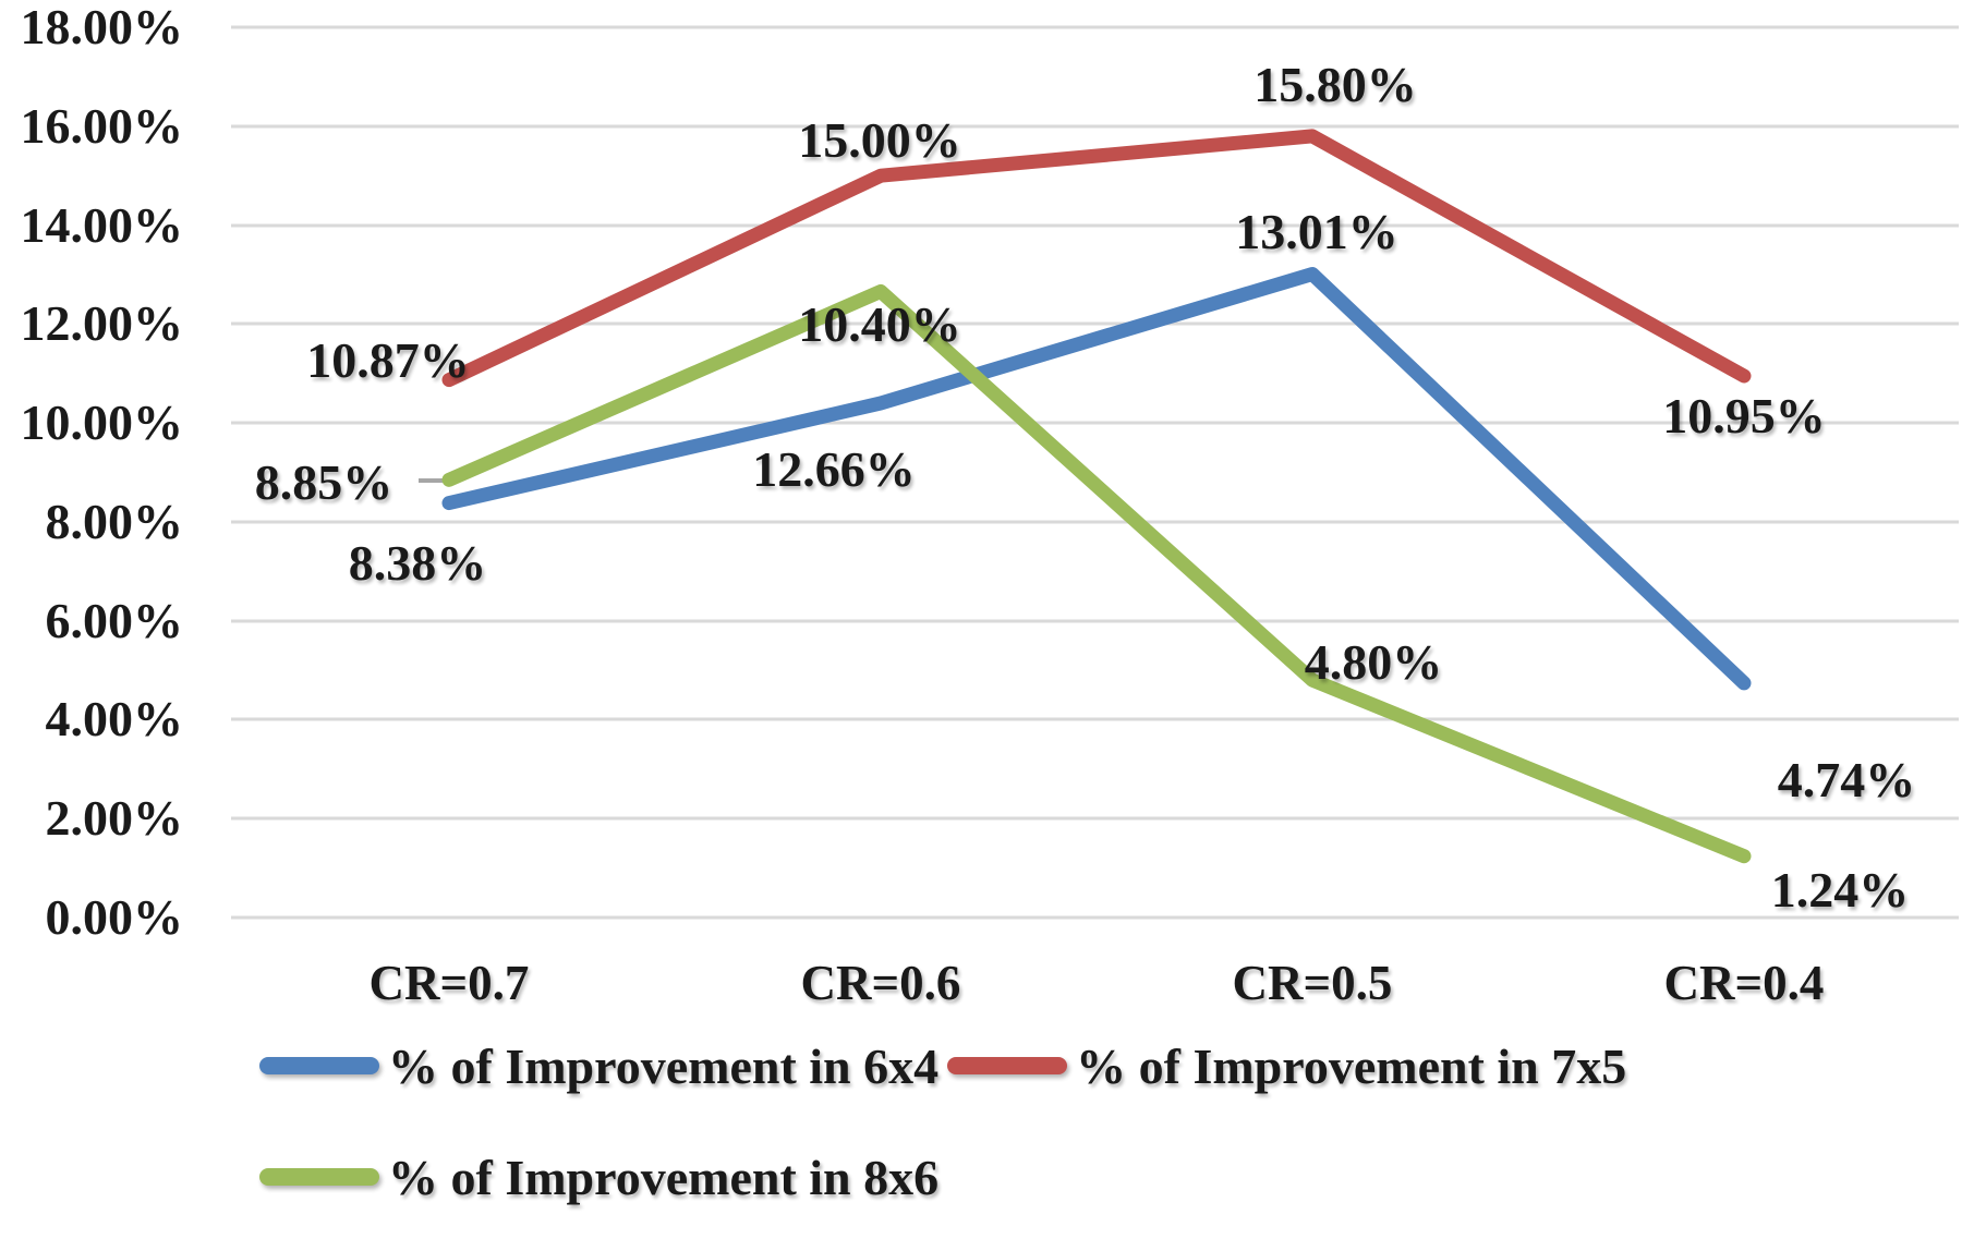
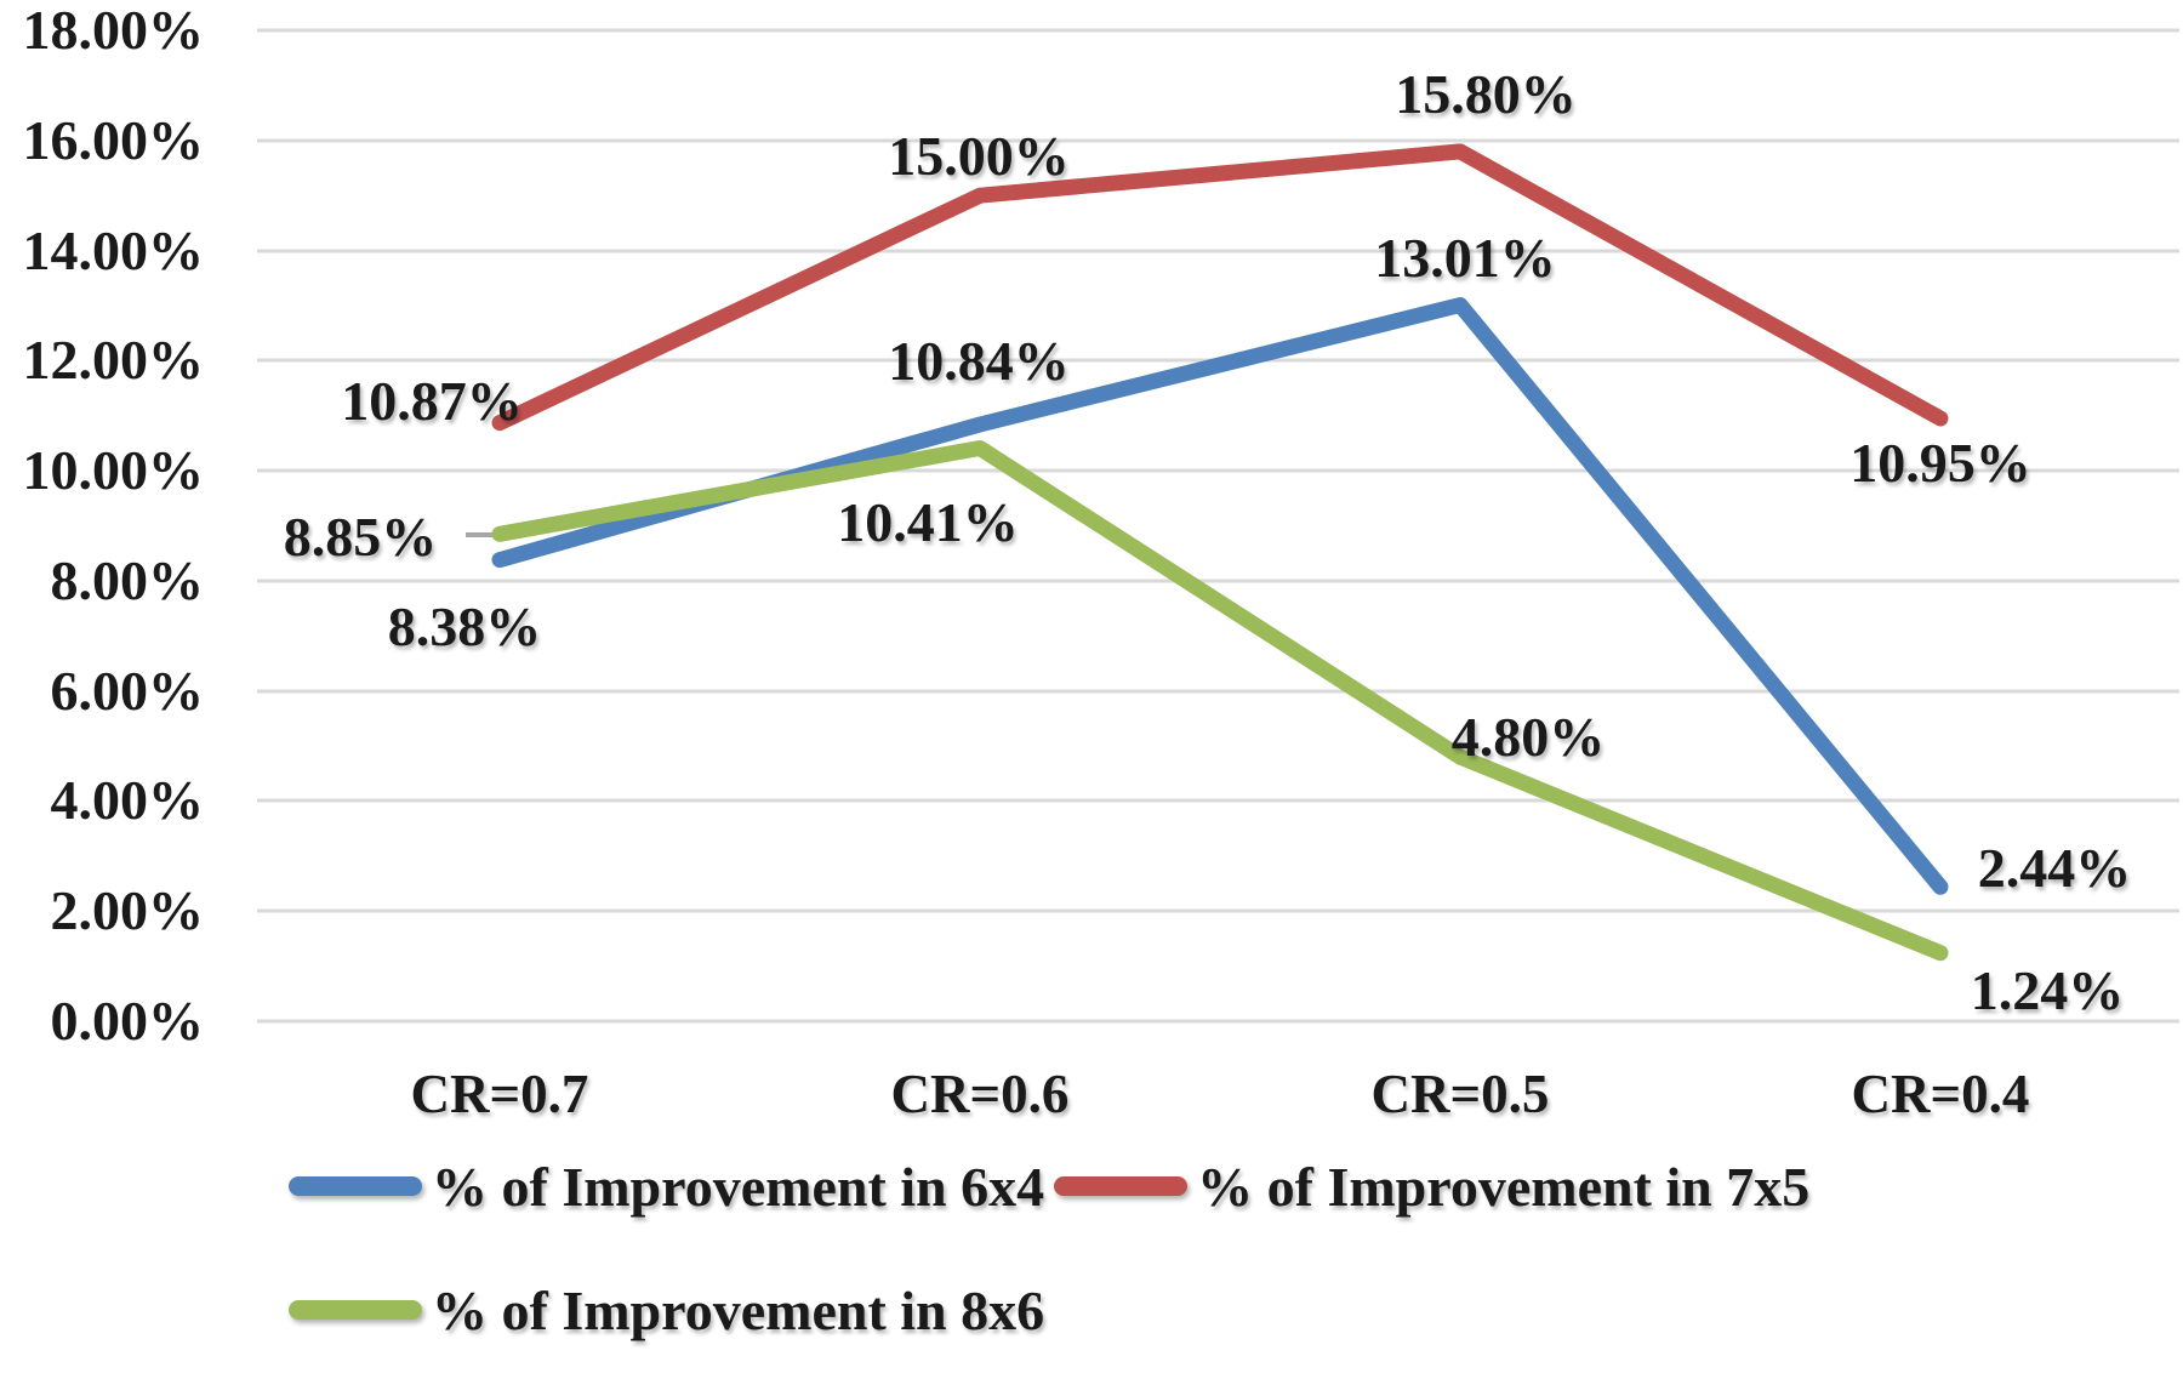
% of Improvement in 6x4/CR=0.6: 10.40% -> 10.84%
% of Improvement in 8x6/CR=0.6: 12.66% -> 10.41%
% of Improvement in 6x4/CR=0.4: 4.74% -> 2.44%
